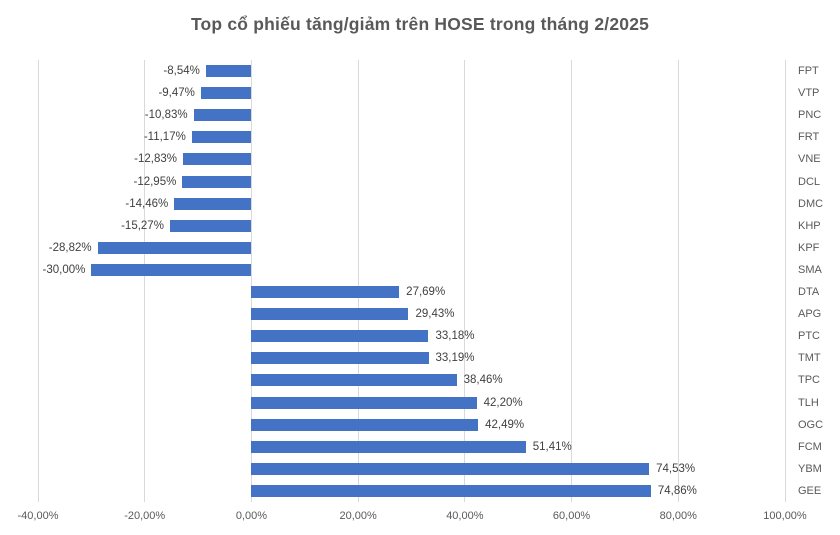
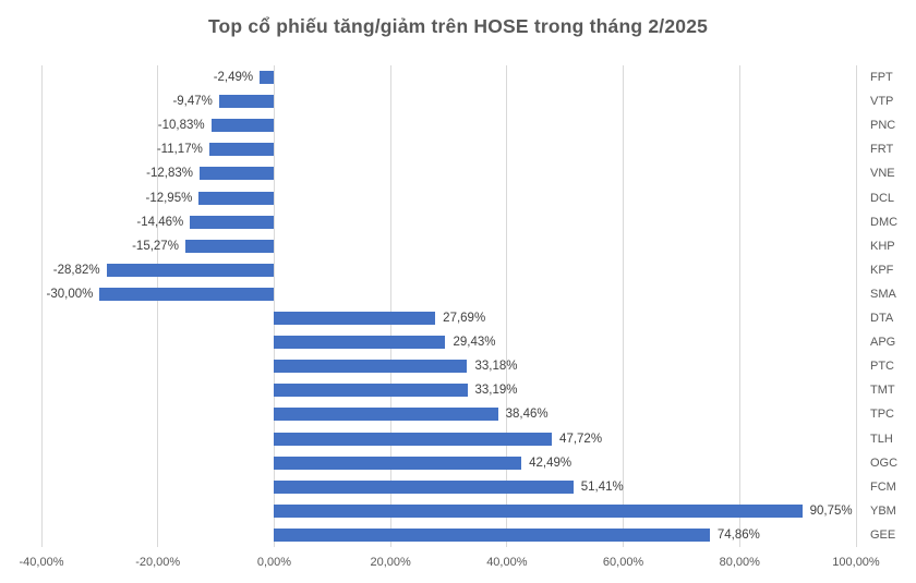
FPT: -8,54% -> -2,49%
TLH: 42,20% -> 47,72%
YBM: 74,53% -> 90,75%
